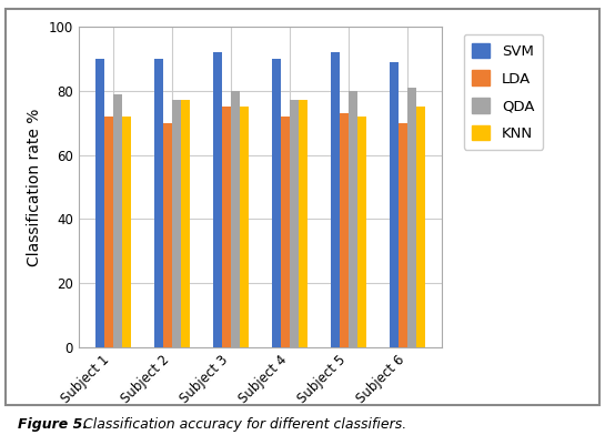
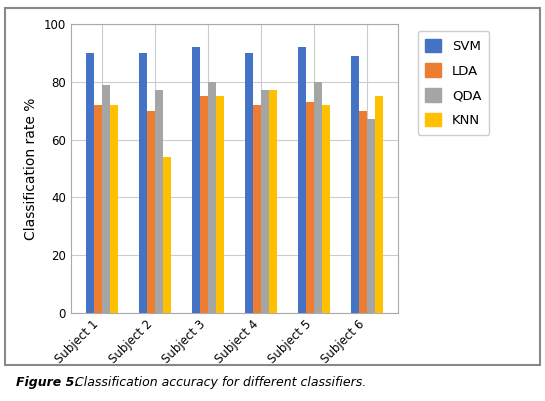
KNN/Subject 2: 77 -> 54
QDA/Subject 6: 81 -> 67
